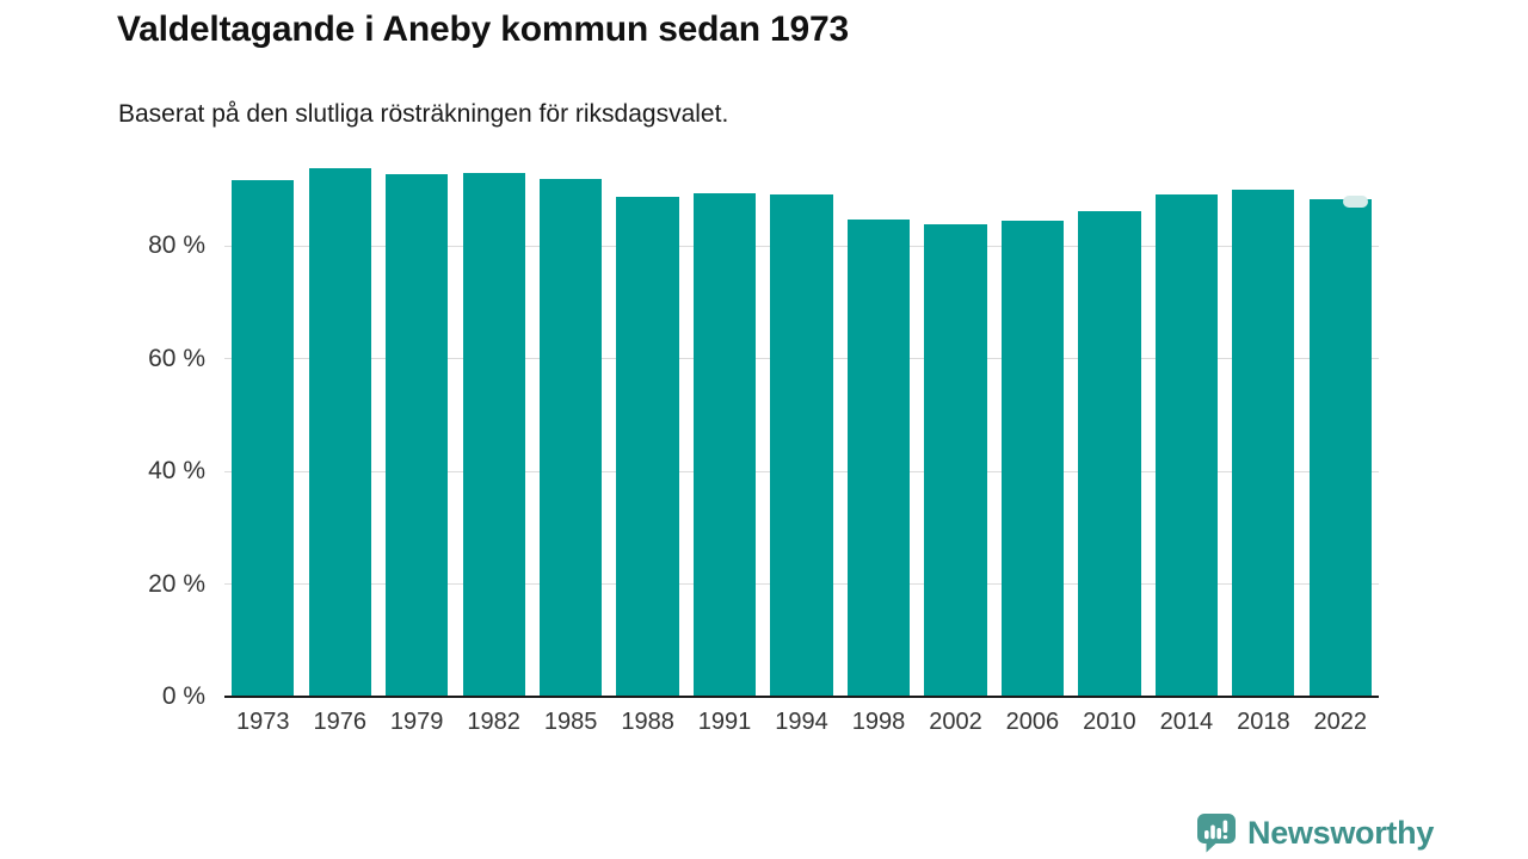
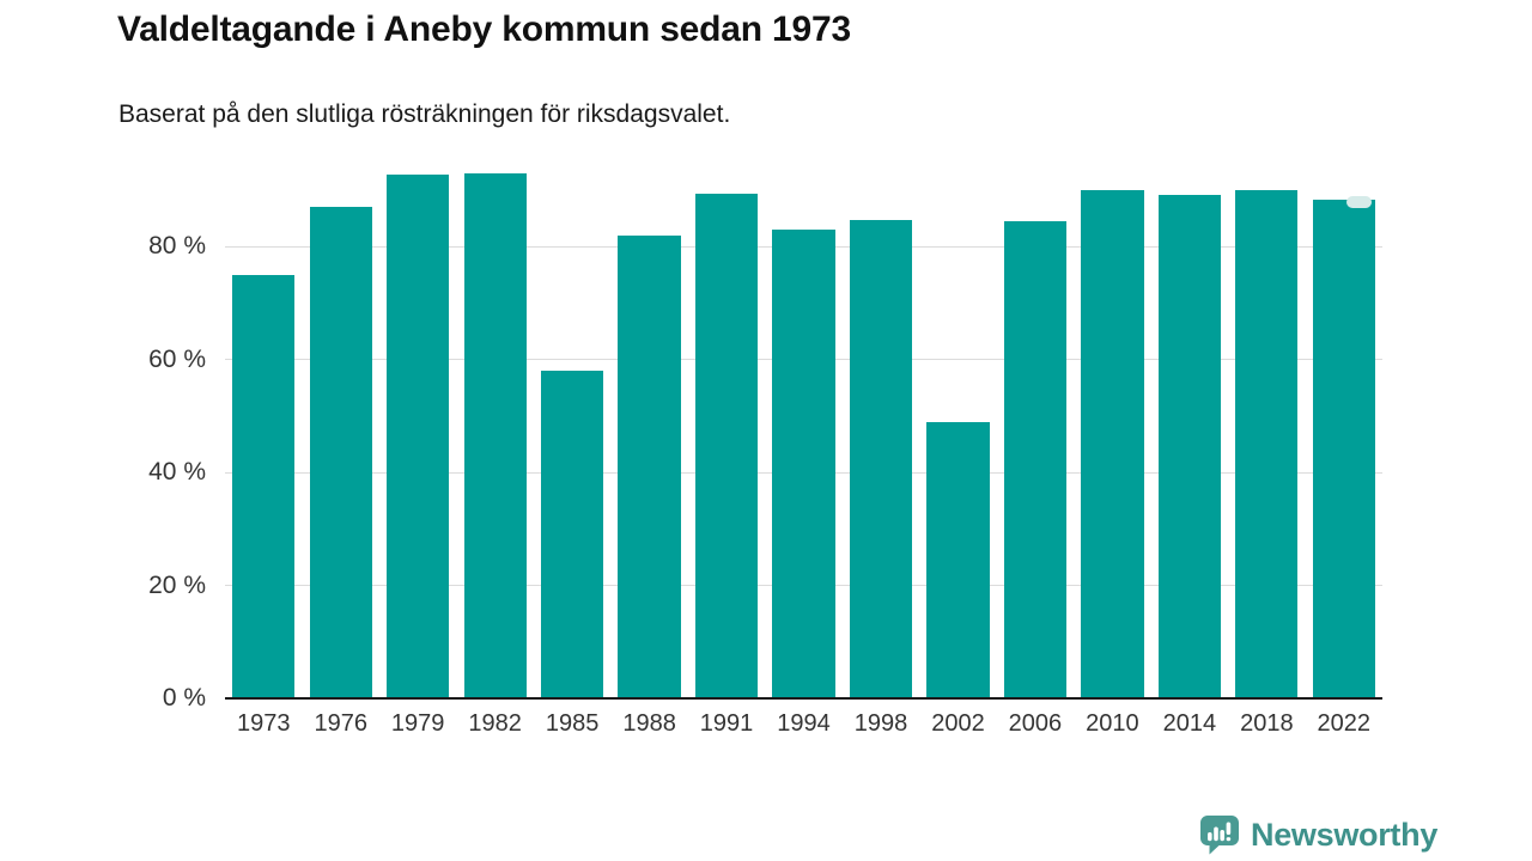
1973: 92% -> 75%
1976: 94% -> 87%
1985: 92% -> 58%
1988: 89% -> 82%
1994: 89% -> 83%
2002: 84% -> 49%
2010: 86% -> 90%
